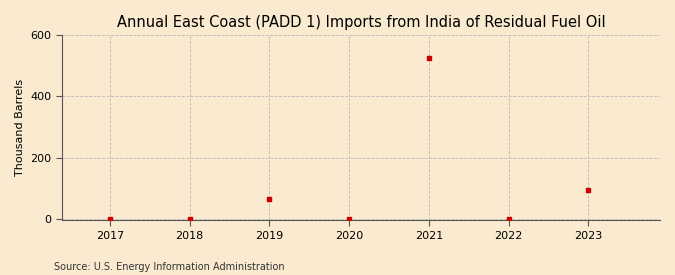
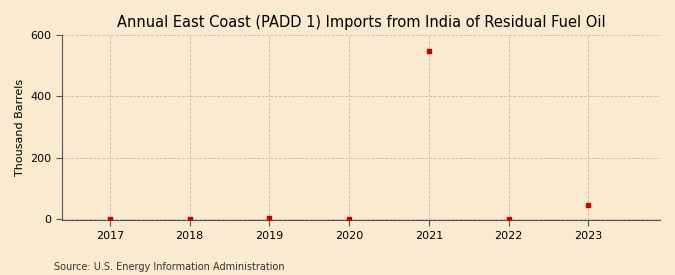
2019: 65 -> 3
2021: 525 -> 549
2023: 95 -> 45
